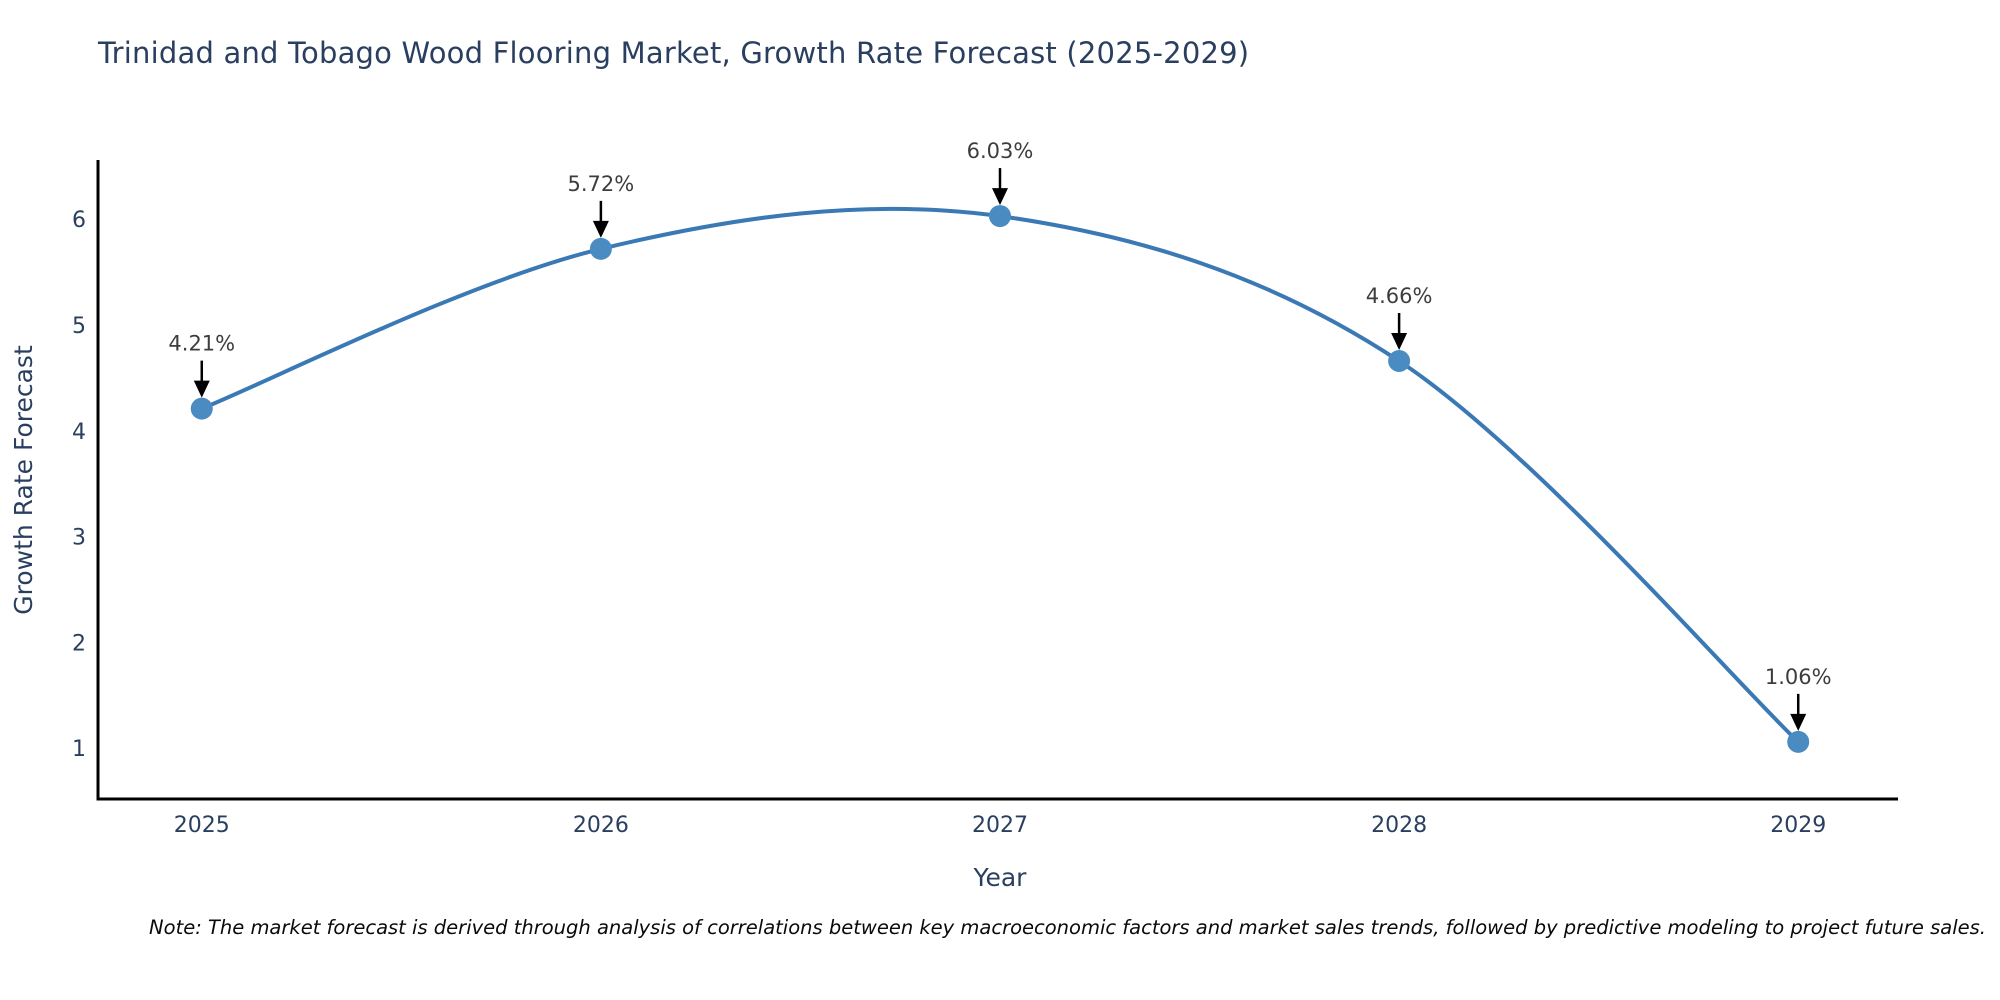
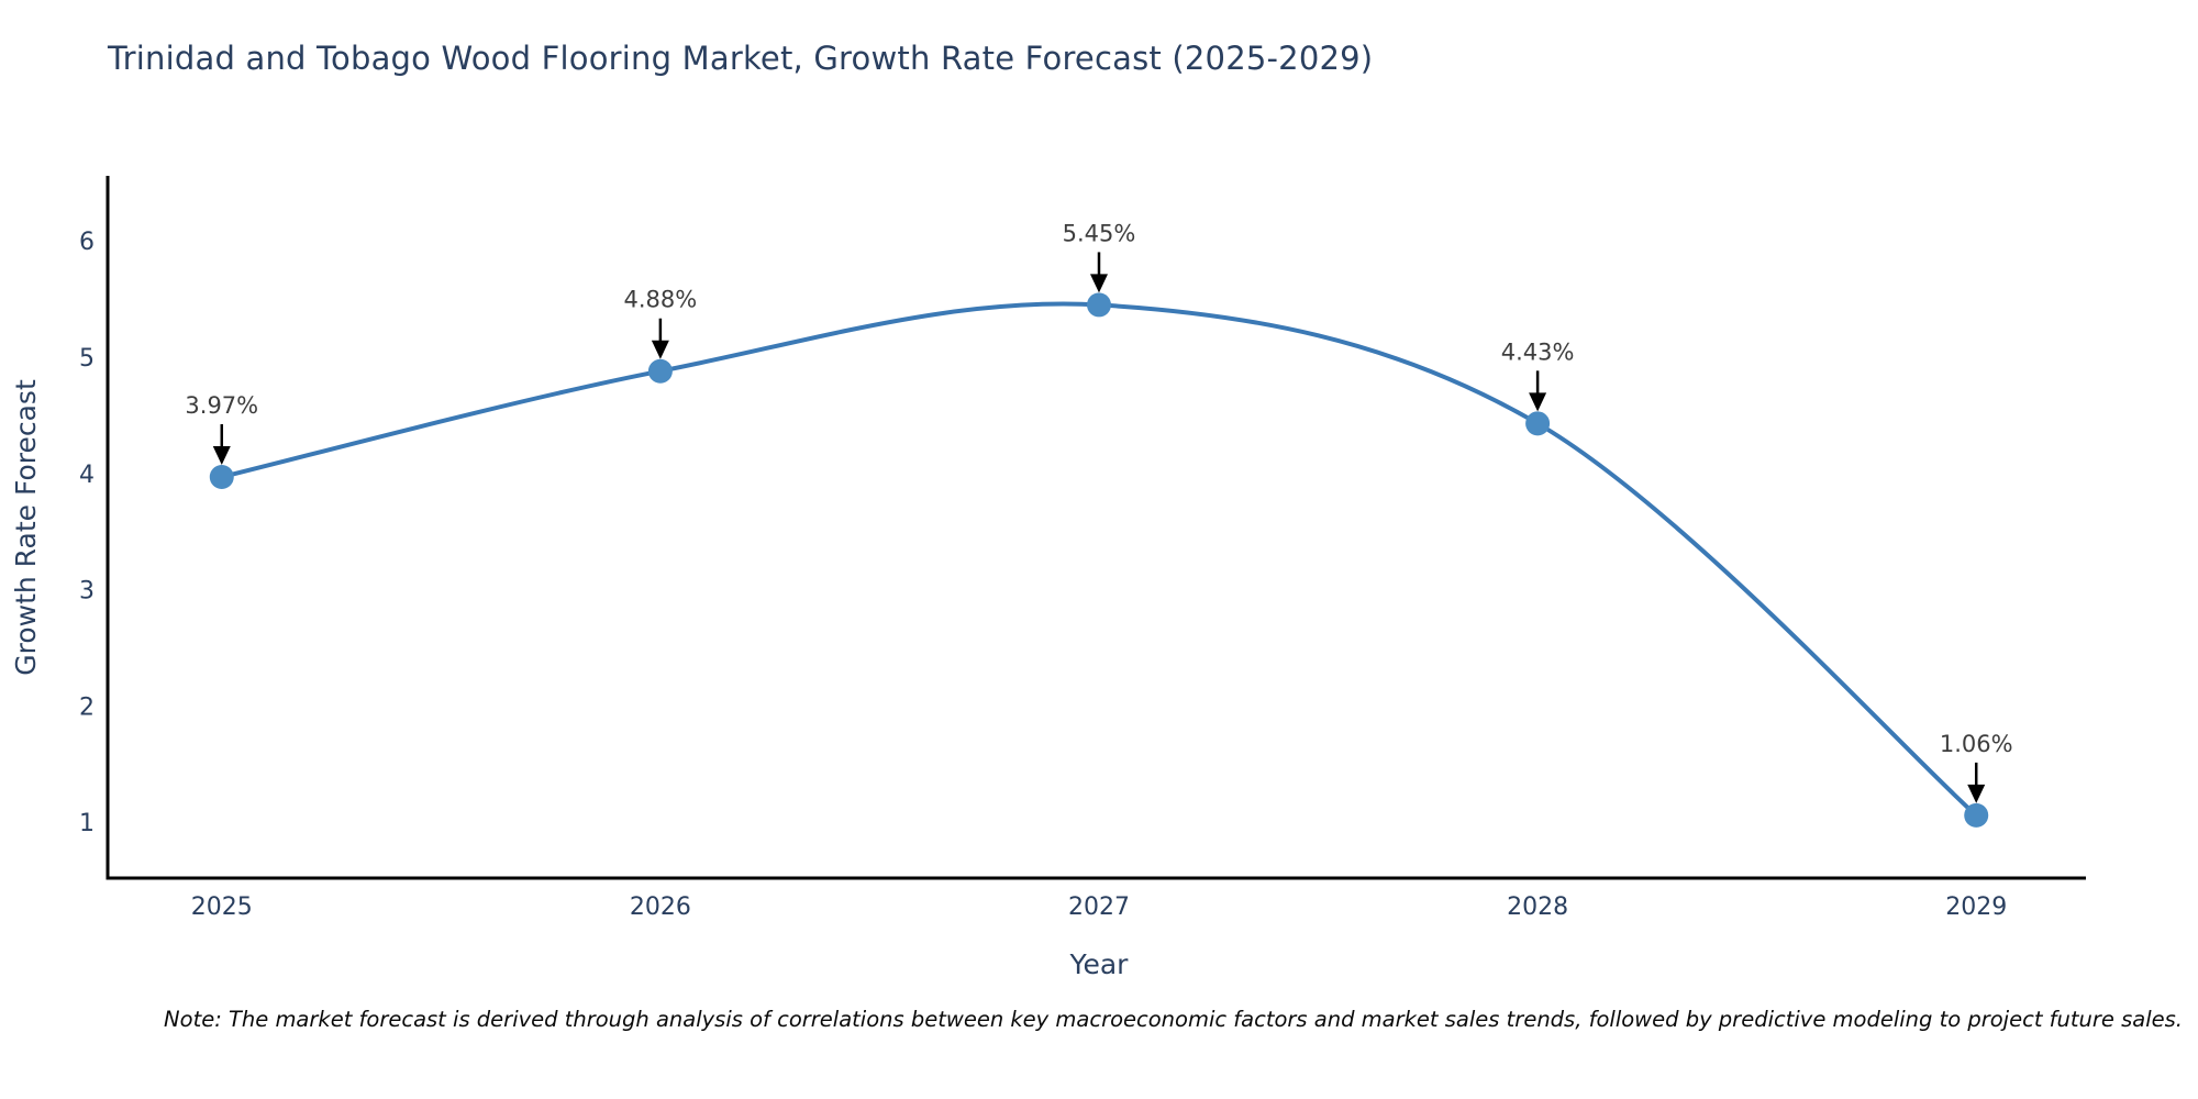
2025: 4.21% -> 3.97%
2026: 5.72% -> 4.88%
2027: 6.03% -> 5.45%
2028: 4.66% -> 4.43%
